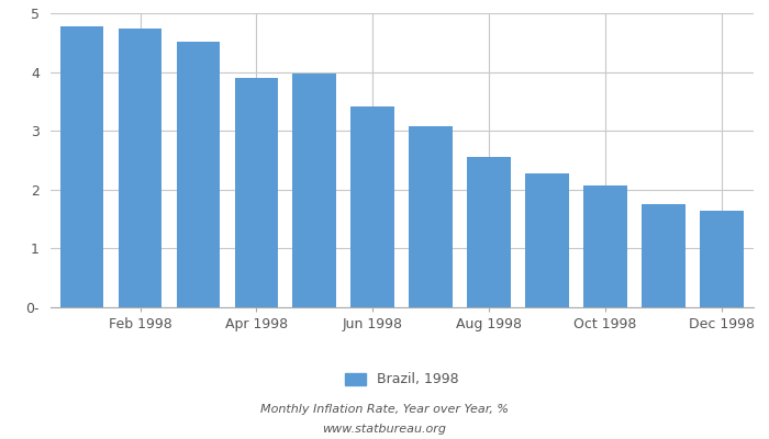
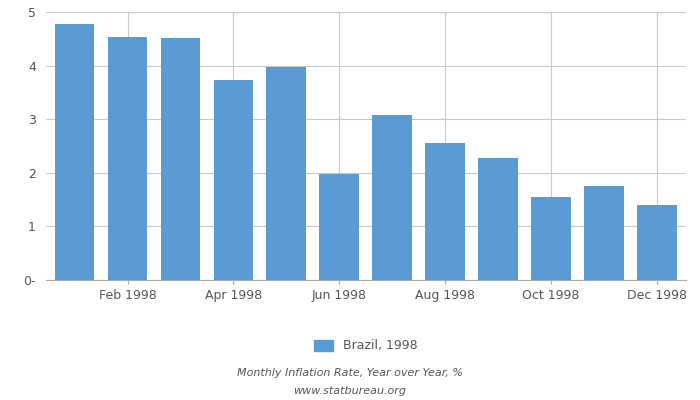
Feb 1998: 4.73 -> 4.54
Apr 1998: 3.90 -> 3.74
Jun 1998: 3.41 -> 1.98
Oct 1998: 2.08 -> 1.54
Dec 1998: 1.65 -> 1.40
